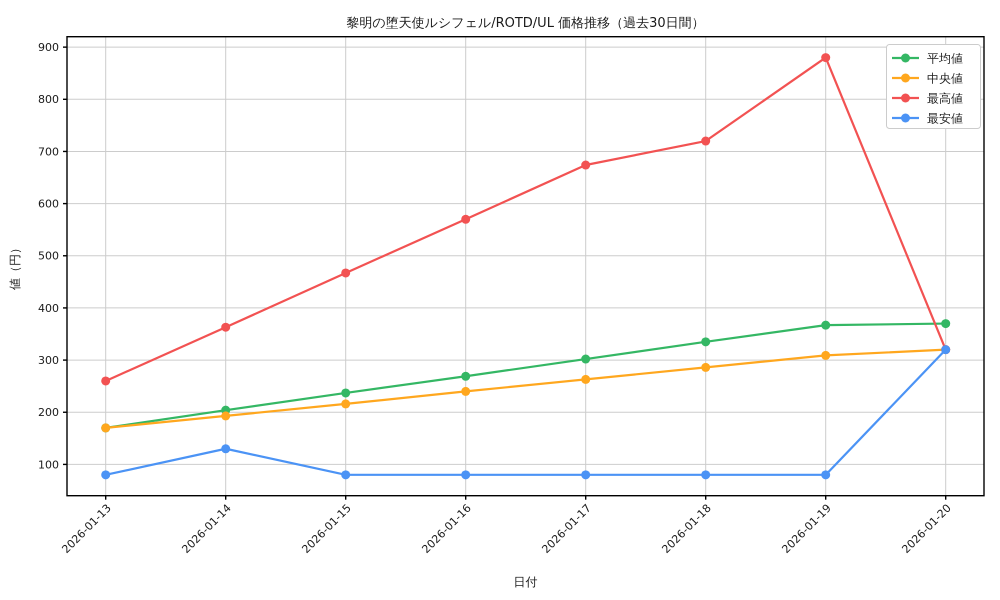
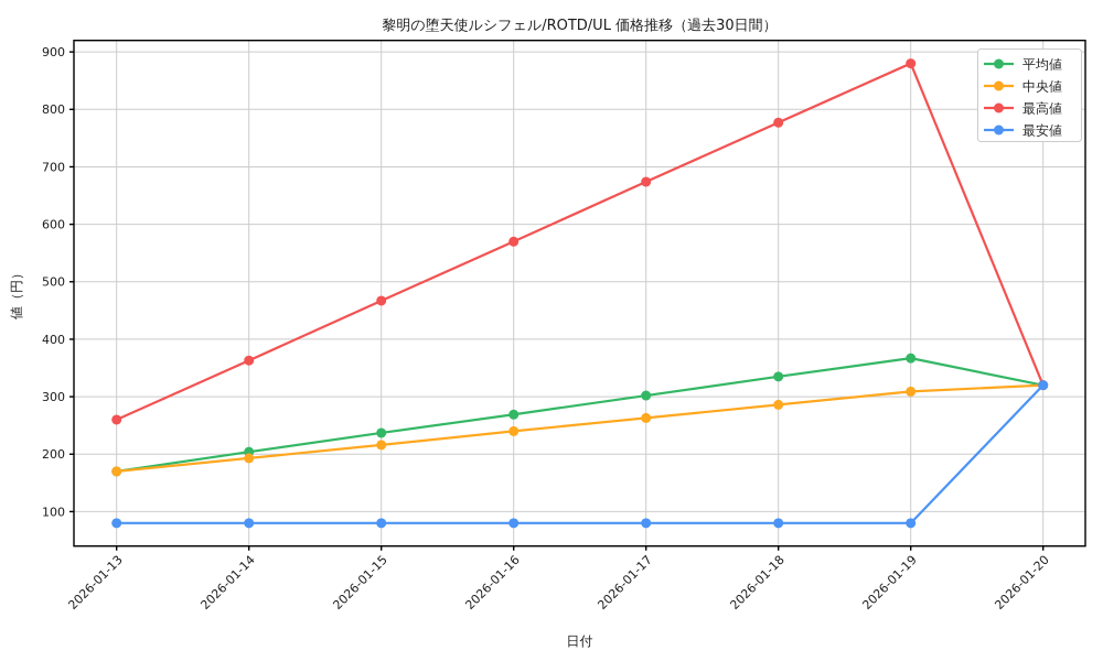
最安値/2026-01-14: 130 -> 80
最高値/2026-01-18: 720 -> 780
平均値/2026-01-20: 370 -> 320
